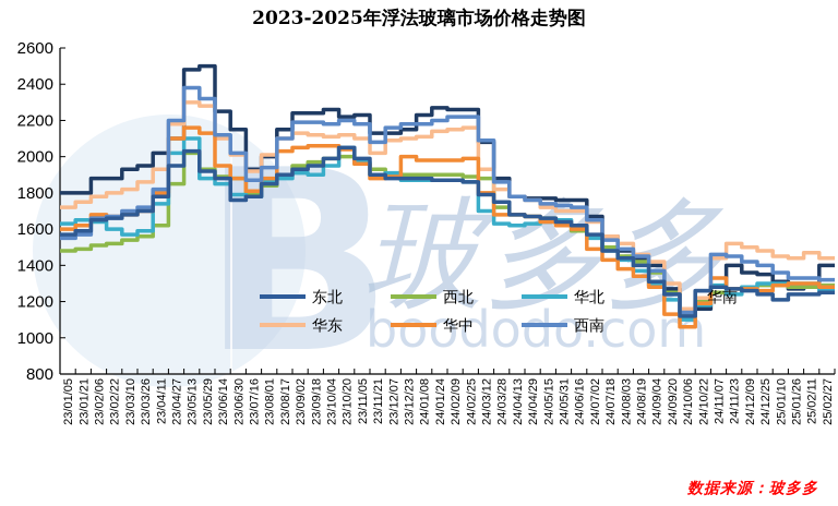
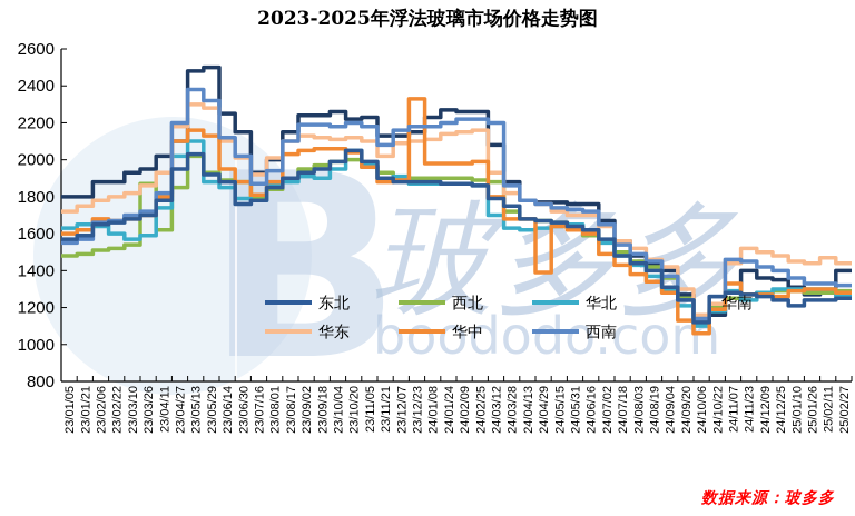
西北/23/03/26: 1560 -> 1870
华中/23/12/23: 2000 -> 2330
西南/24/03/12: 2090 -> 2200
华中/24/04/29: 1670 -> 1390
